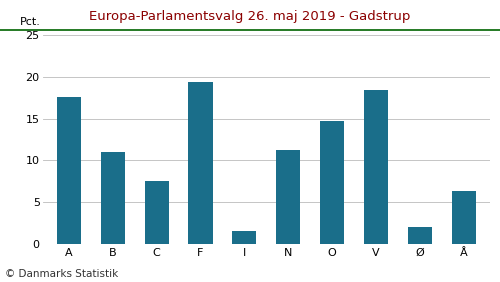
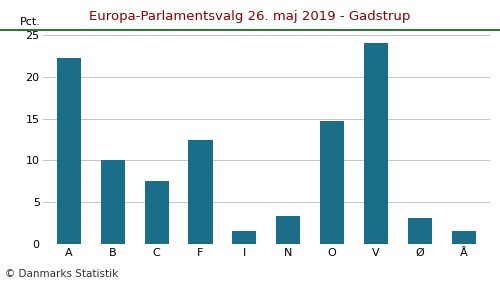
A: 17.6 -> 22.3
B: 11.0 -> 10.1
F: 19.4 -> 12.4
N: 11.2 -> 3.4
V: 18.4 -> 24.1
Ø: 2.0 -> 3.1
Å: 6.4 -> 1.5
